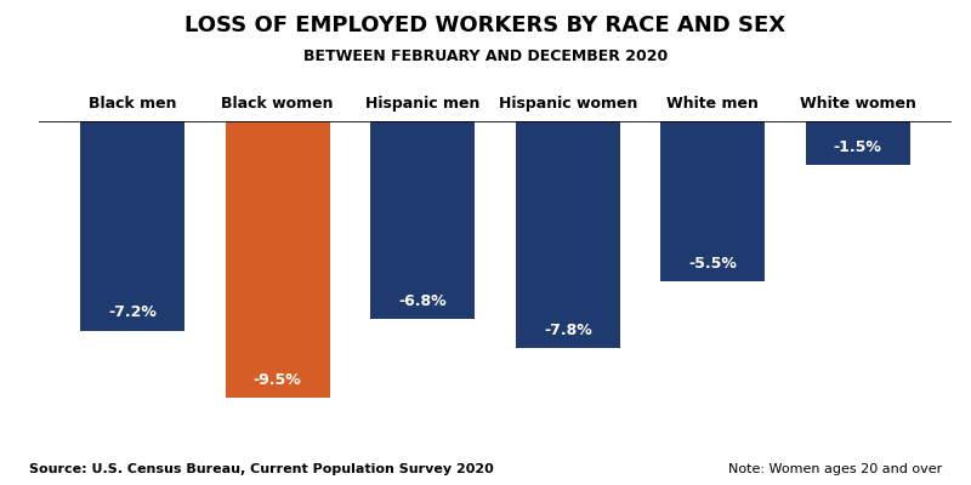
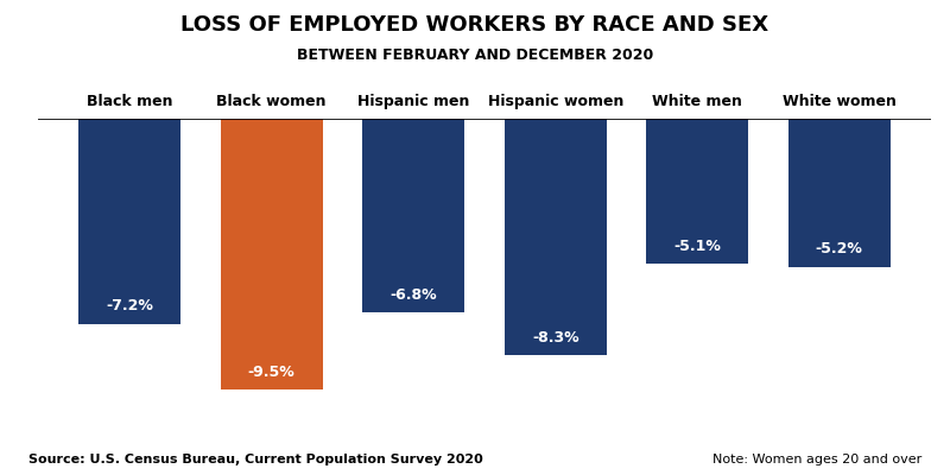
Hispanic women: -7.8% -> -8.3%
White men: -5.5% -> -5.1%
White women: -1.5% -> -5.2%
